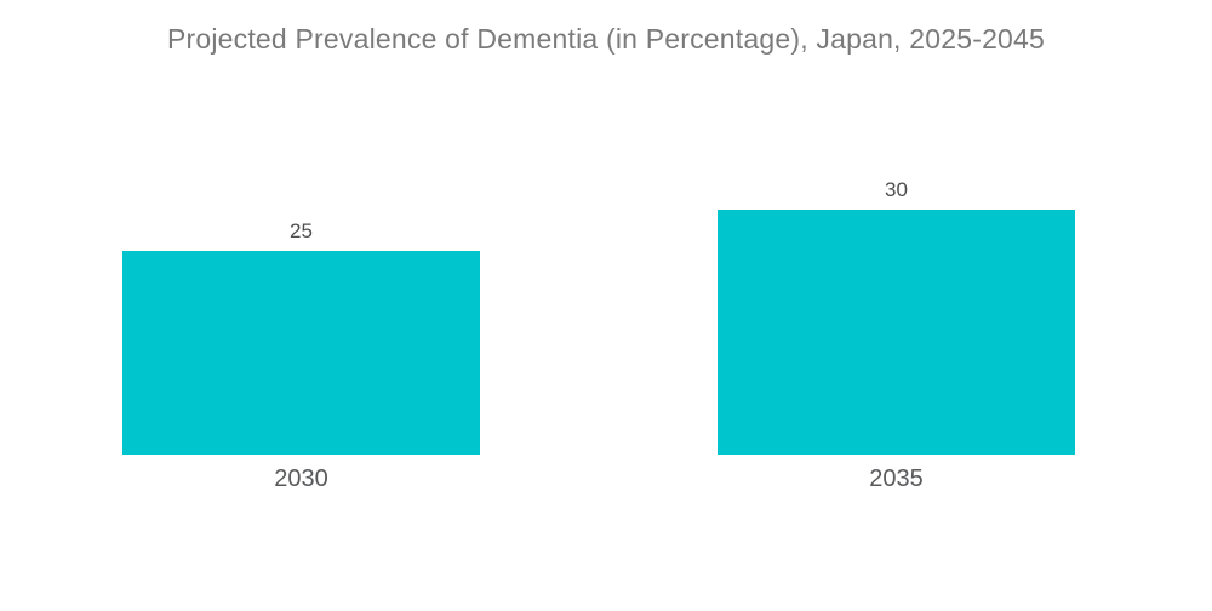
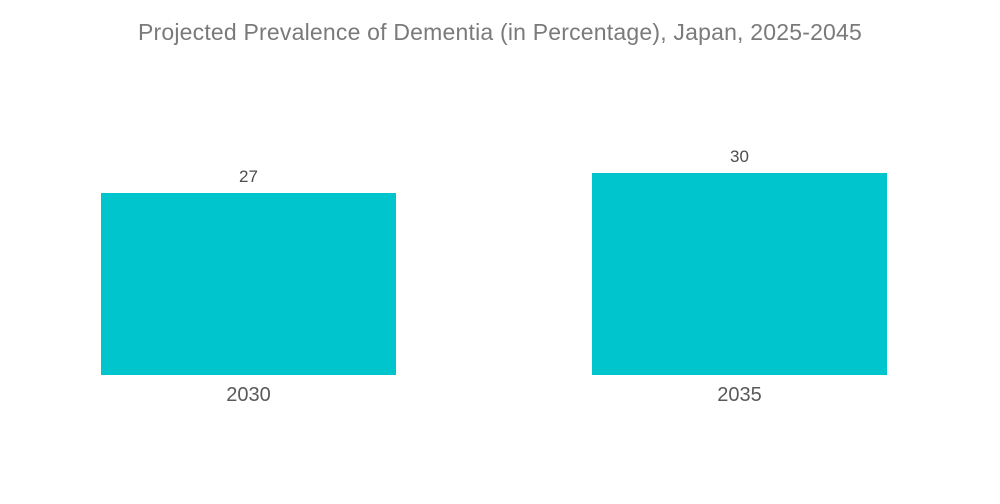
2030: 25 -> 27
